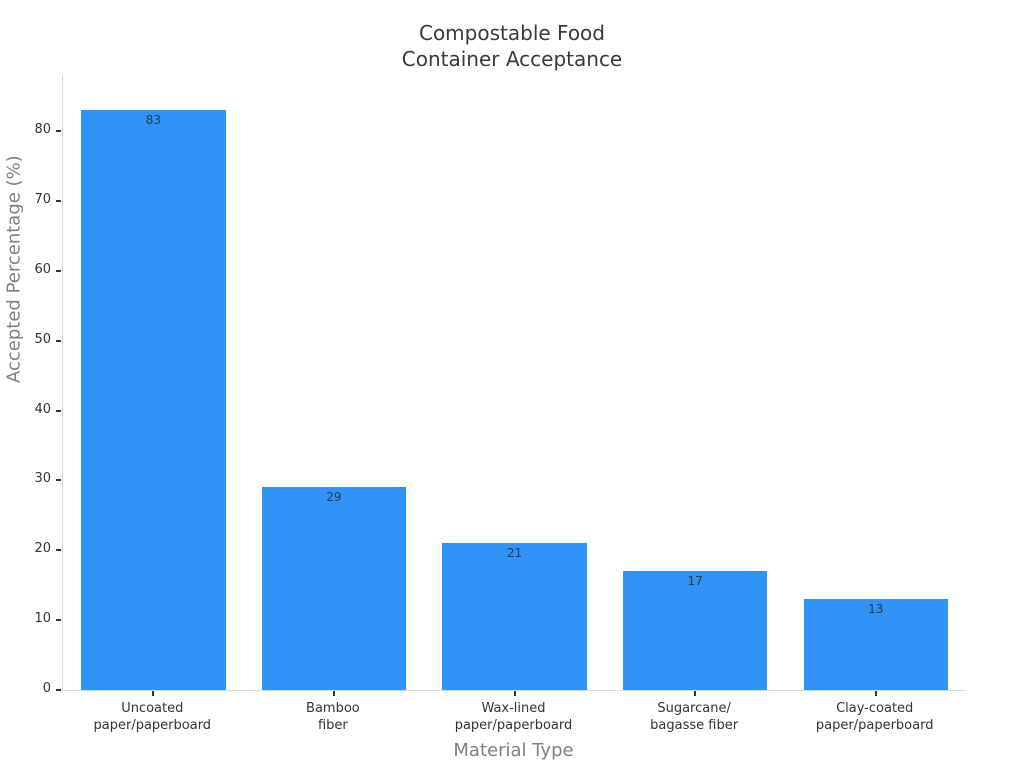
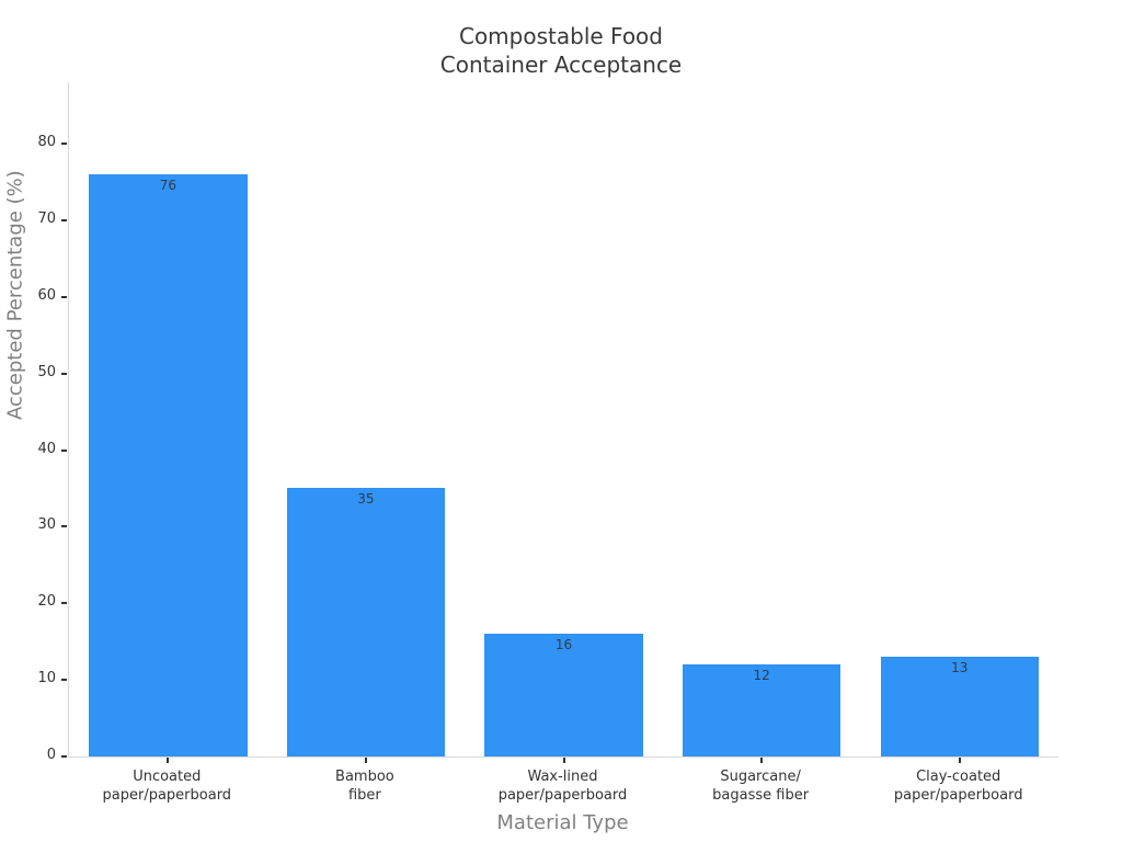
Uncoated paper/paperboard: 83 -> 76
Bamboo fiber: 29 -> 35
Wax-lined paper/paperboard: 21 -> 16
Sugarcane/ bagasse fiber: 17 -> 12
